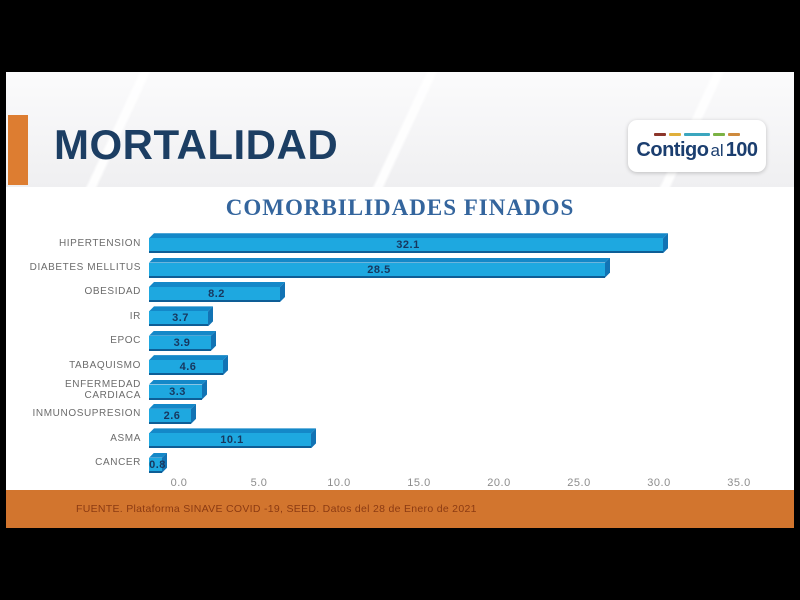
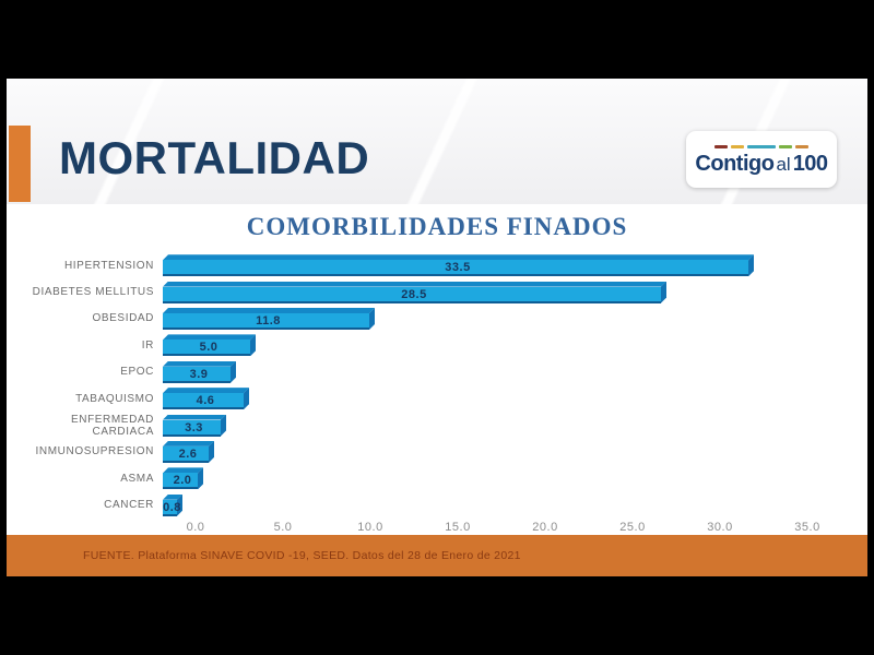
HIPERTENSION: 32.1 -> 33.5
OBESIDAD: 8.2 -> 11.8
IR: 3.7 -> 5.0
ASMA: 10.1 -> 2.0
